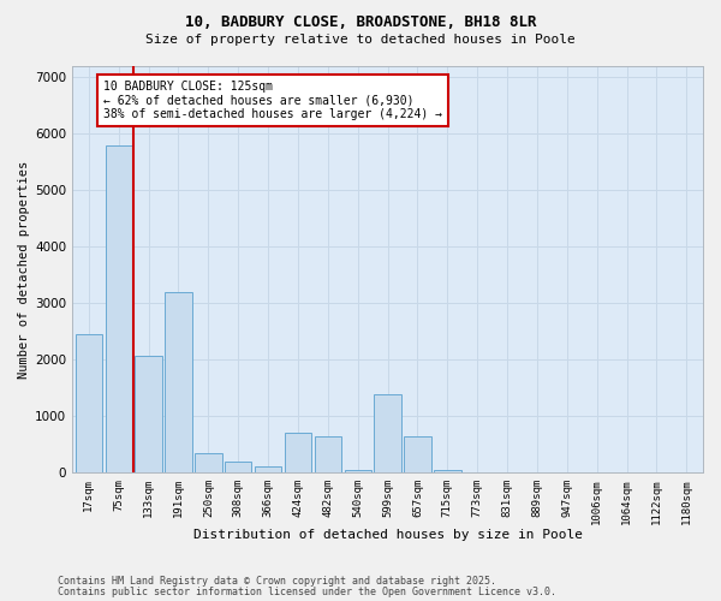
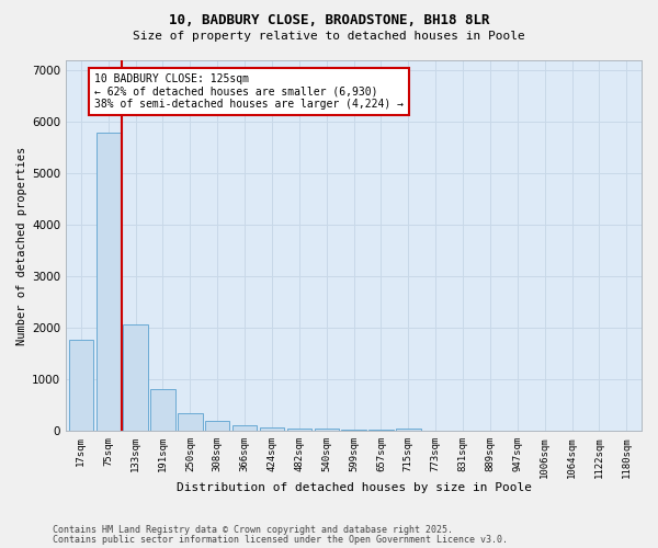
17sqm: 2450 -> 1780
191sqm: 3200 -> 820
424sqm: 700 -> 80
482sqm: 650 -> 60
599sqm: 1400 -> 30
657sqm: 650 -> 20
